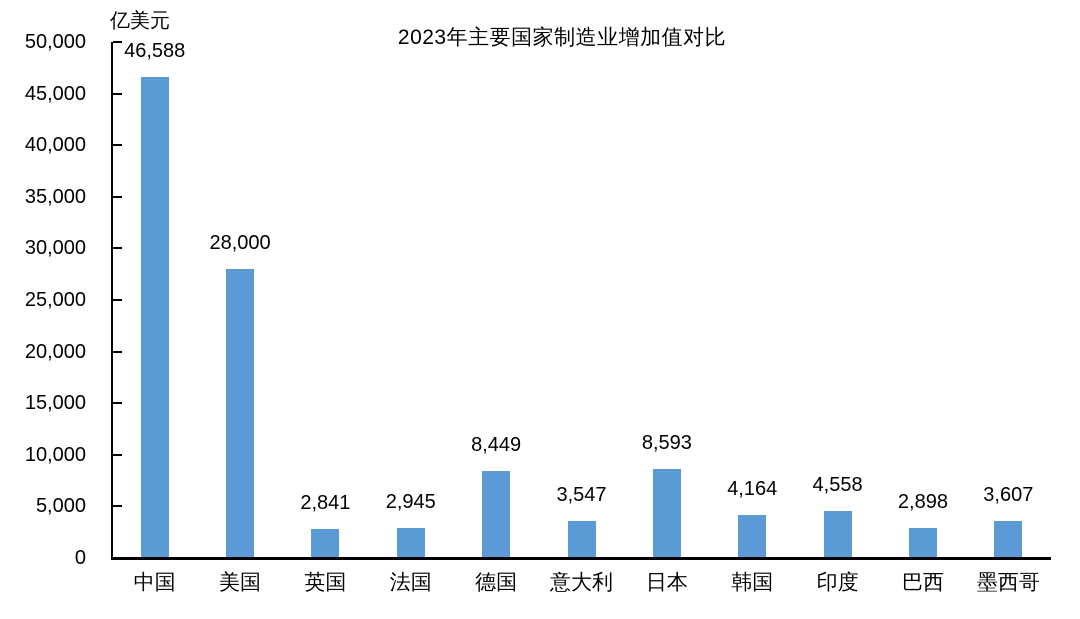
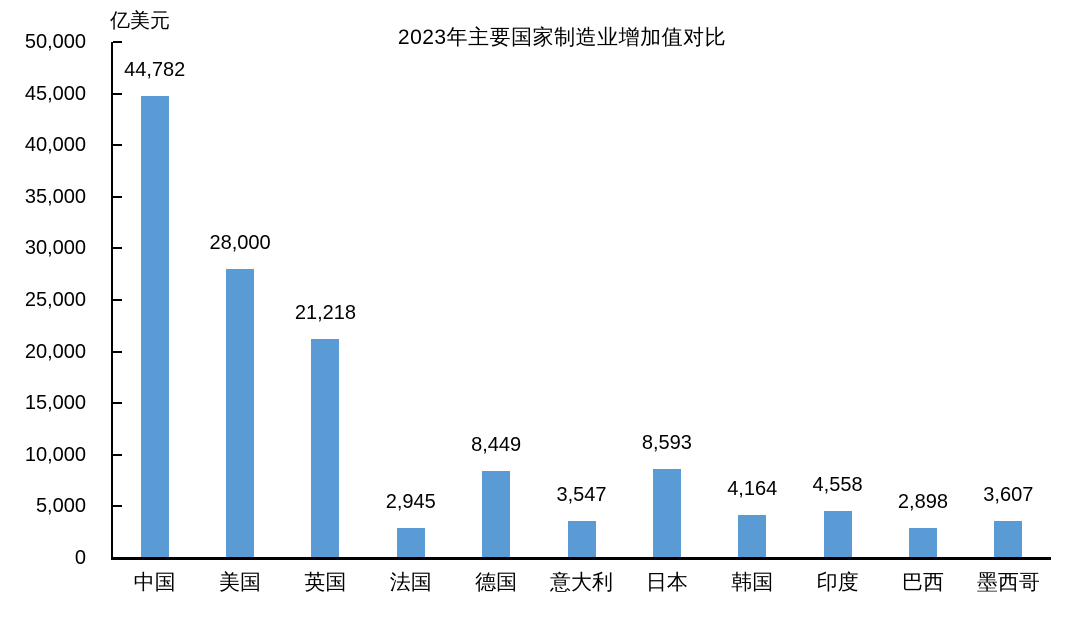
中国: 46,588 -> 44,782
英国: 2,841 -> 21,218
